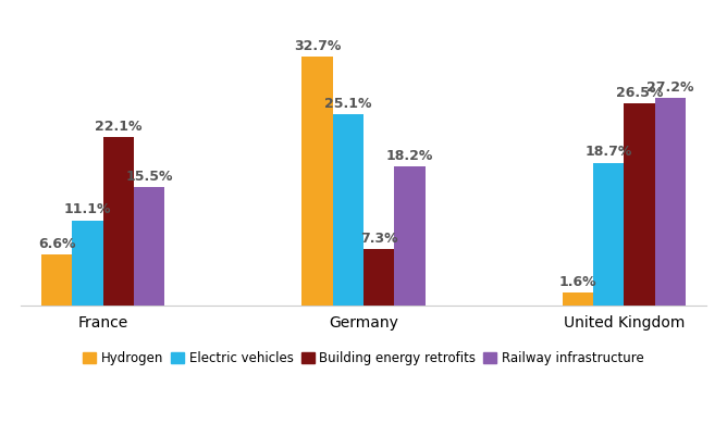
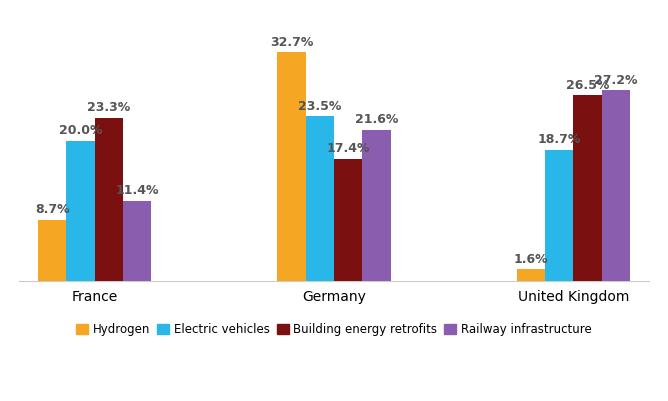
Hydrogen/France: 6.6% -> 8.7%
Electric vehicles/France: 11.1% -> 20.0%
Building energy retrofits/France: 22.1% -> 23.3%
Railway infrastructure/France: 15.5% -> 11.4%
Electric vehicles/Germany: 25.1% -> 23.5%
Building energy retrofits/Germany: 7.3% -> 17.4%
Railway infrastructure/Germany: 18.2% -> 21.6%
